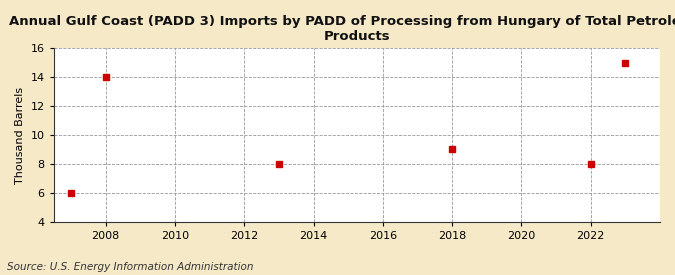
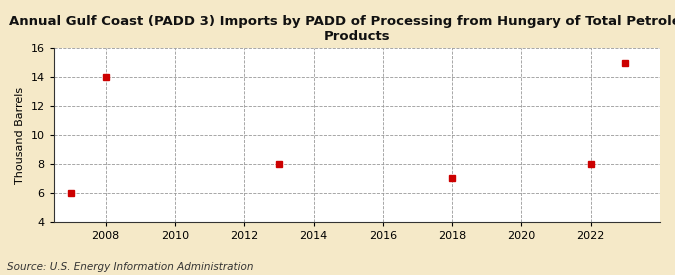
2018: 9 -> 7
